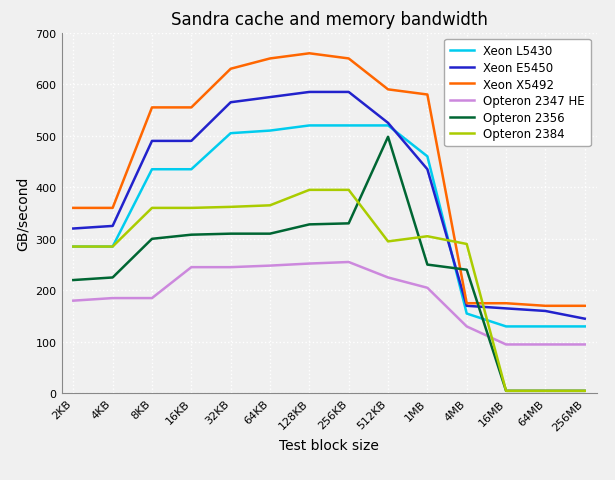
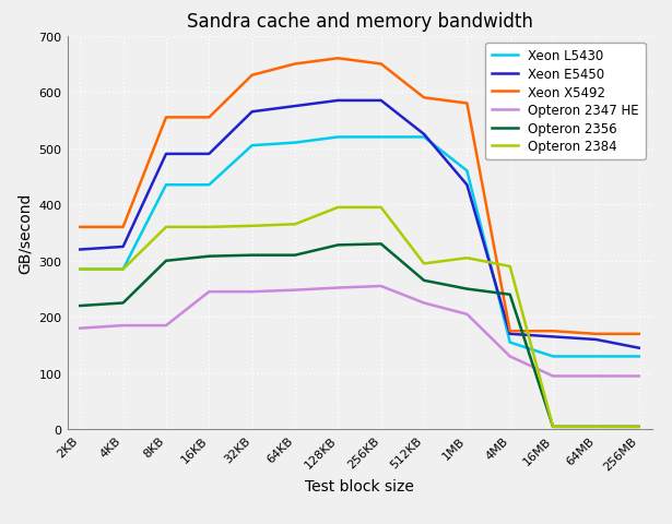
Opteron 2356/512KB: 498 -> 265
